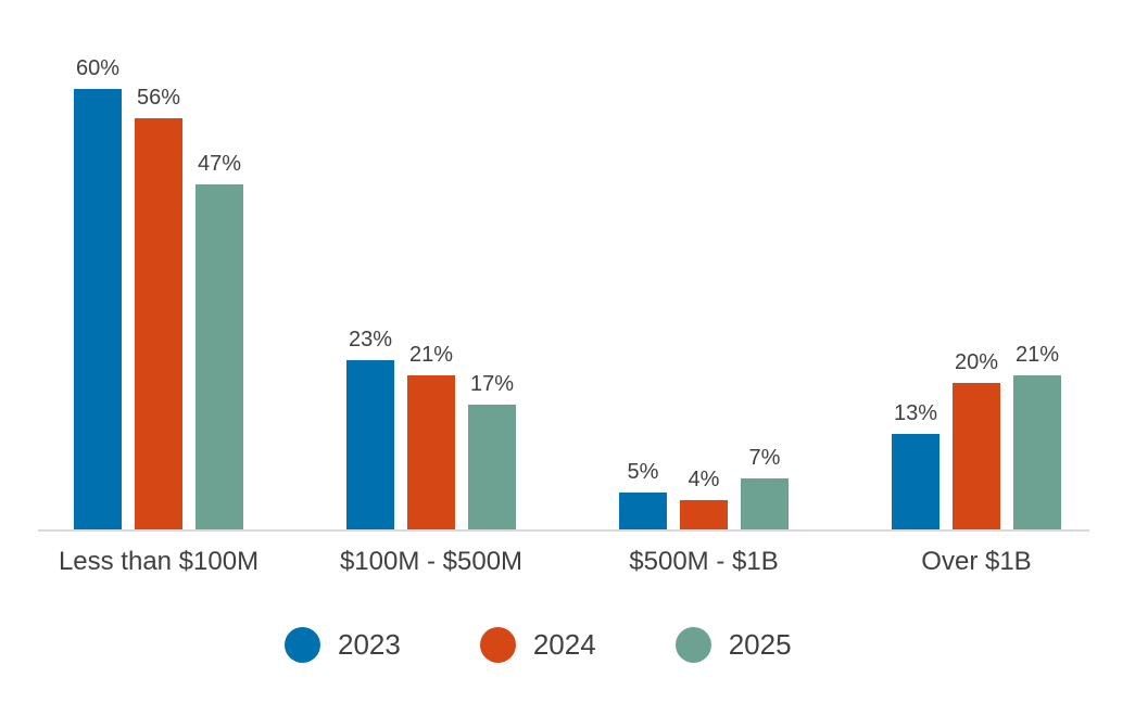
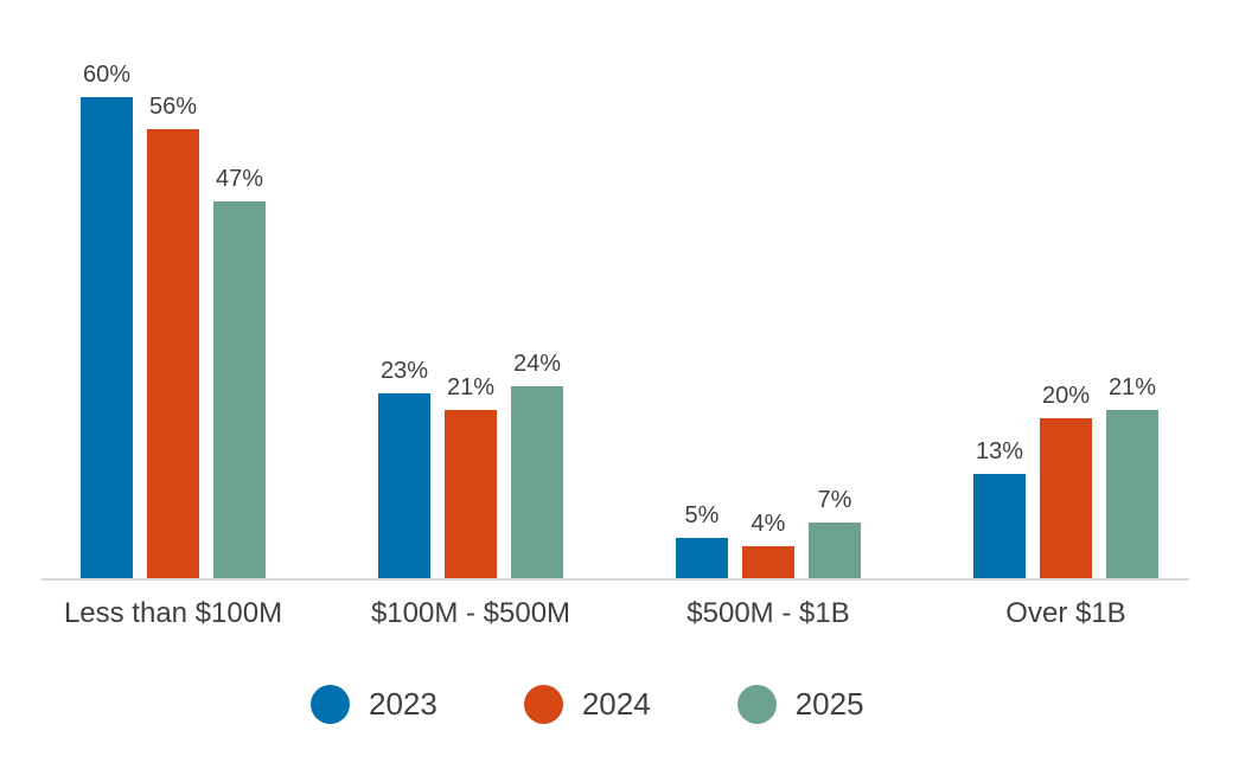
2025/$100M - $500M: 17% -> 24%
